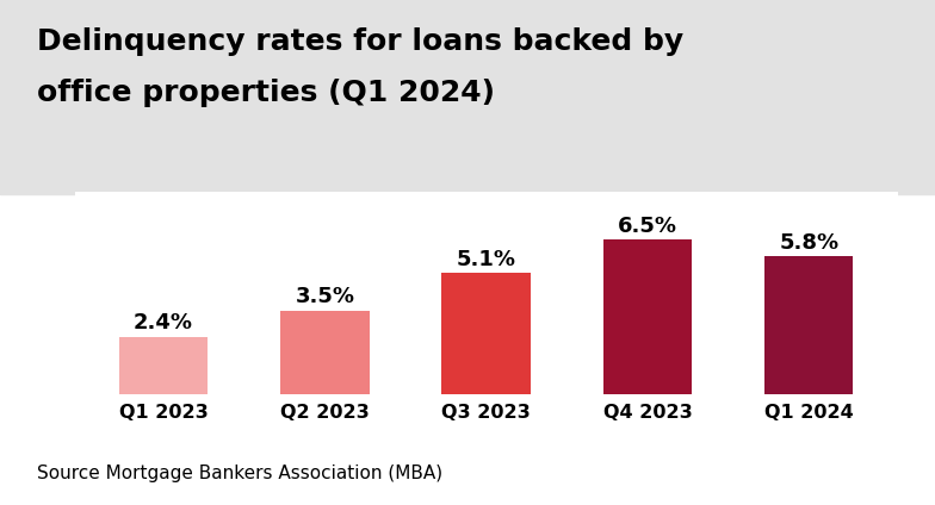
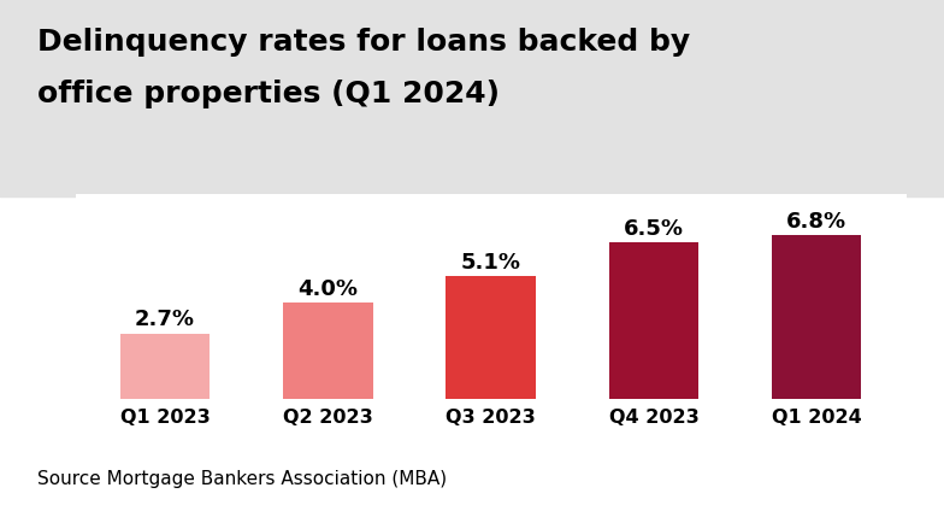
Q1 2023: 2.4% -> 2.7%
Q2 2023: 3.5% -> 4.0%
Q1 2024: 5.8% -> 6.8%
